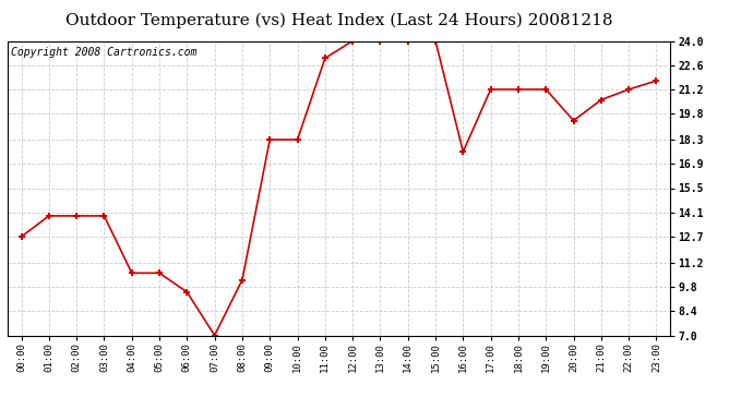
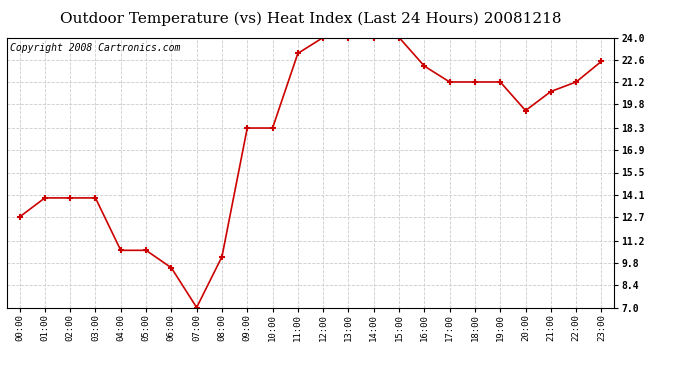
16:00: 17.6 -> 22.2
23:00: 21.7 -> 22.5
